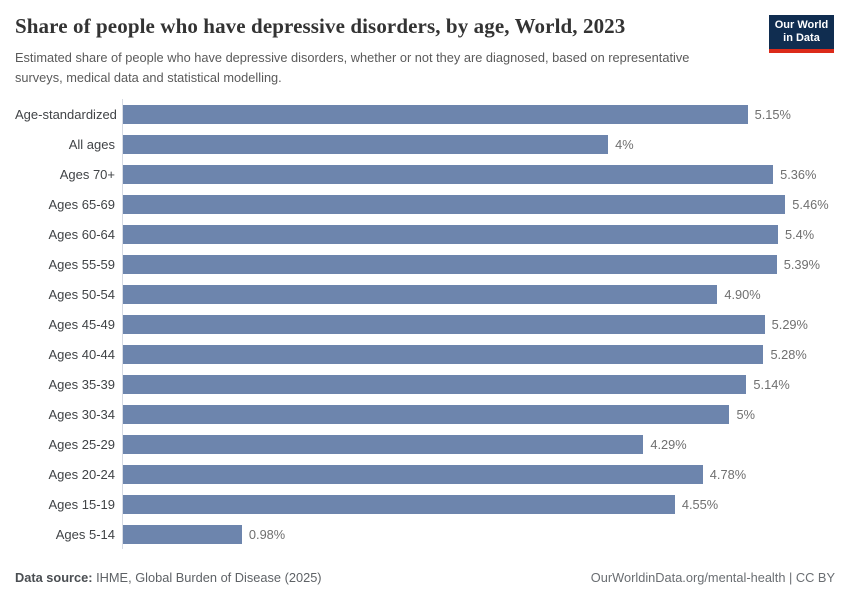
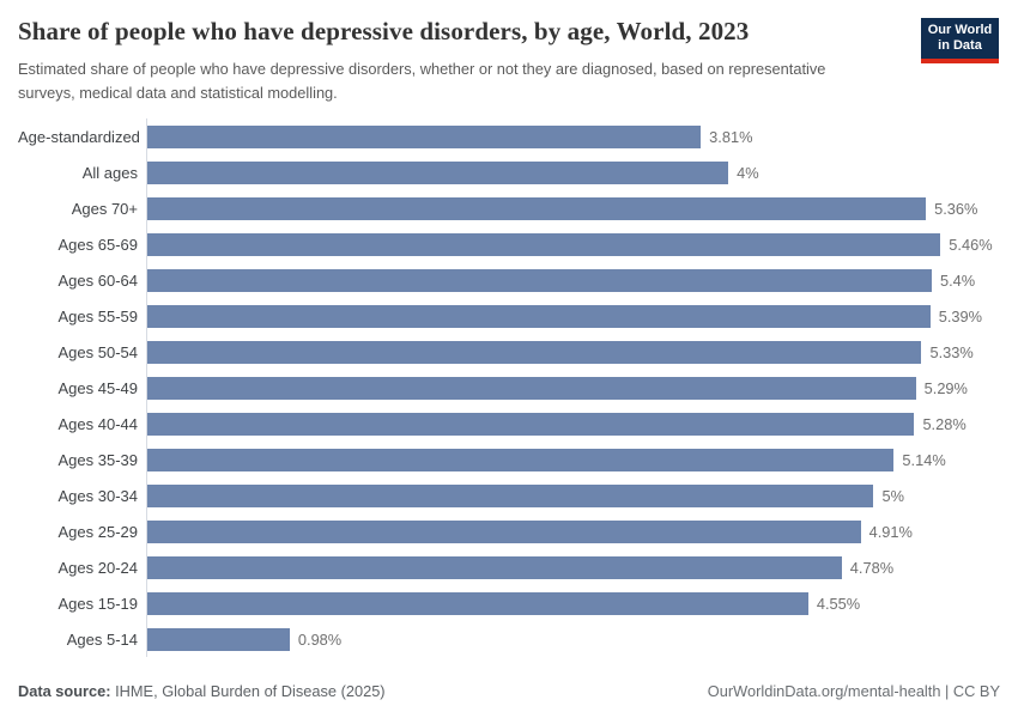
Age-standardized: 5.15% -> 3.81%
Ages 50-54: 4.90% -> 5.33%
Ages 25-29: 4.29% -> 4.91%
